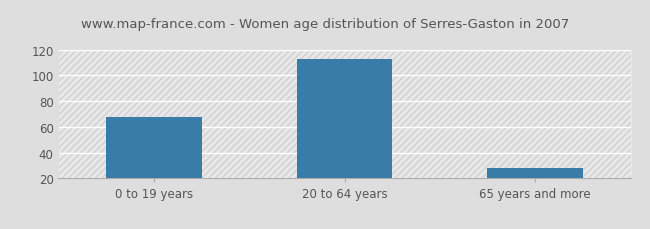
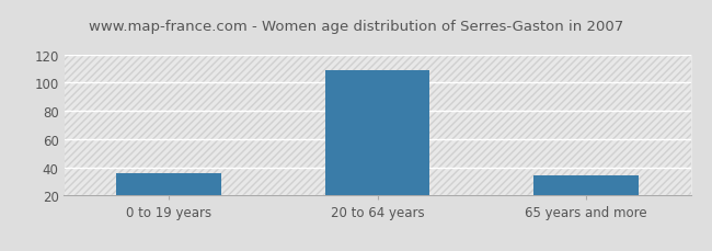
0 to 19 years: 68 -> 36
20 to 64 years: 113 -> 109
65 years and more: 28 -> 34
